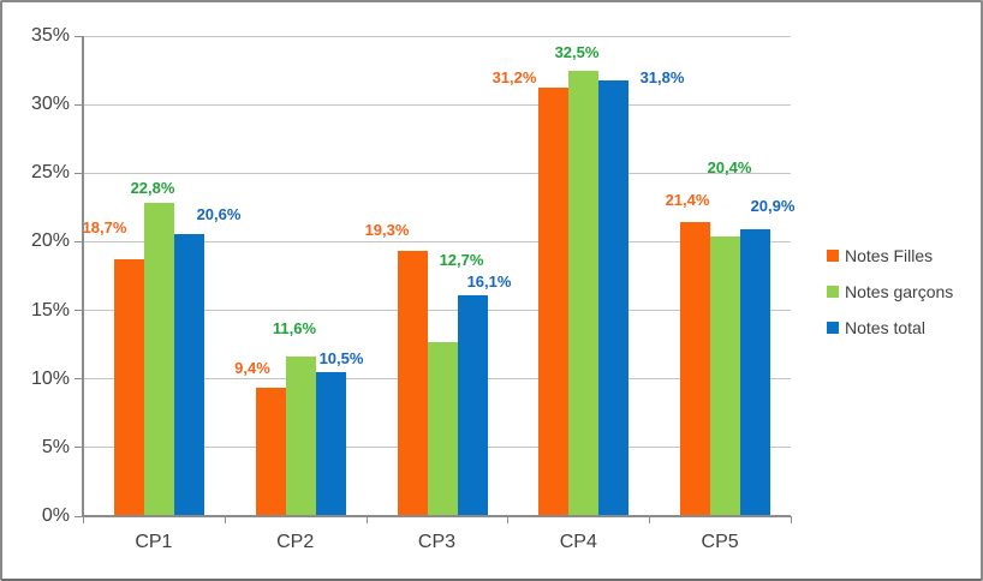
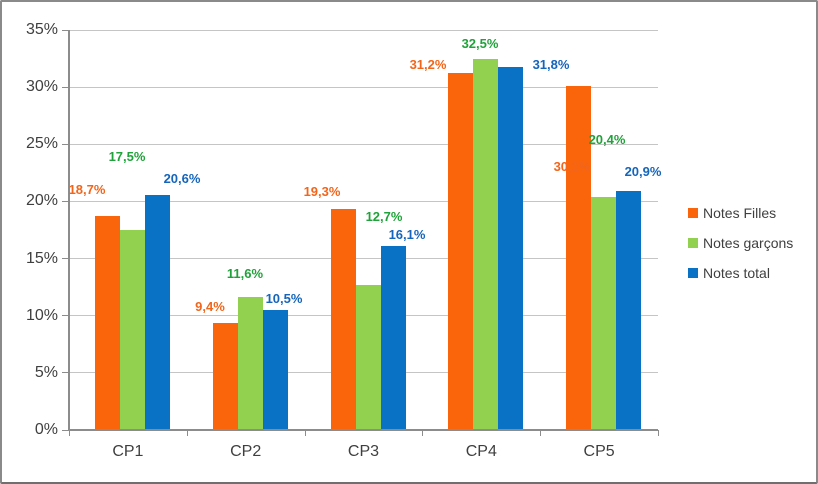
Notes garçons/CP1: 22,8% -> 17,5%
Notes Filles/CP5: 21,4% -> 30,1%
